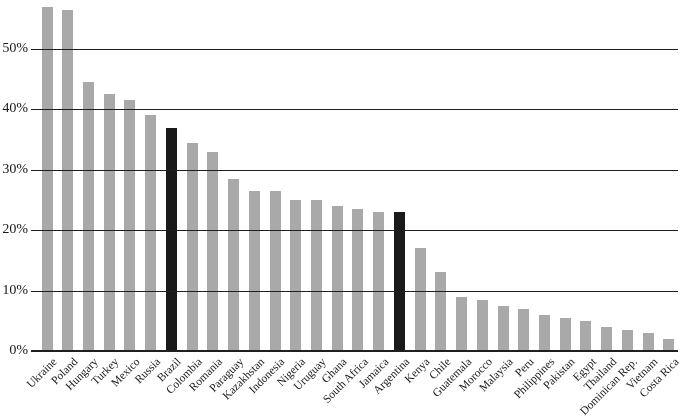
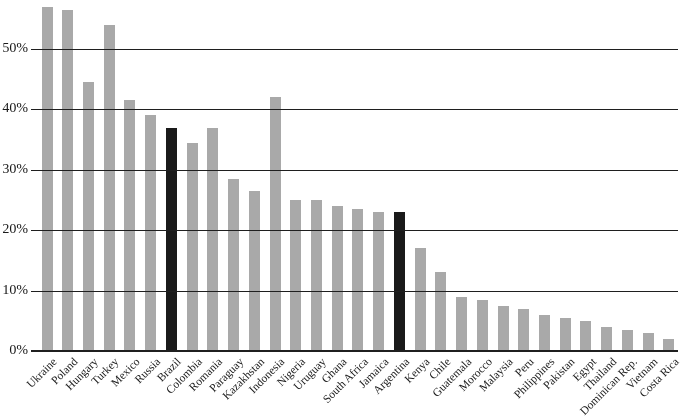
Turkey: 42% -> 54%
Romania: 33% -> 37%
Indonesia: 26% -> 42%
